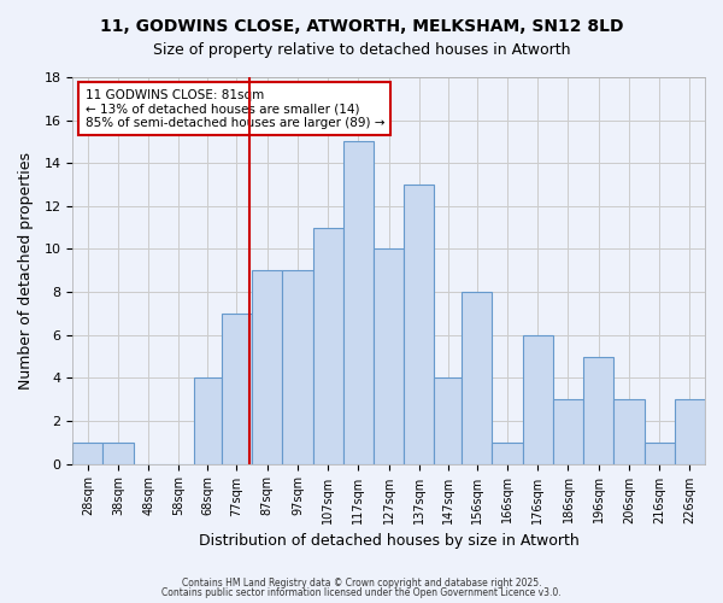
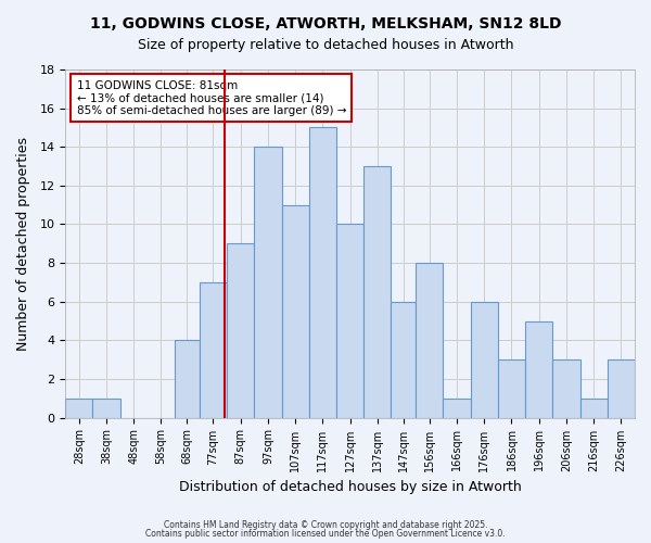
97sqm: 9 -> 14
147sqm: 4 -> 6
